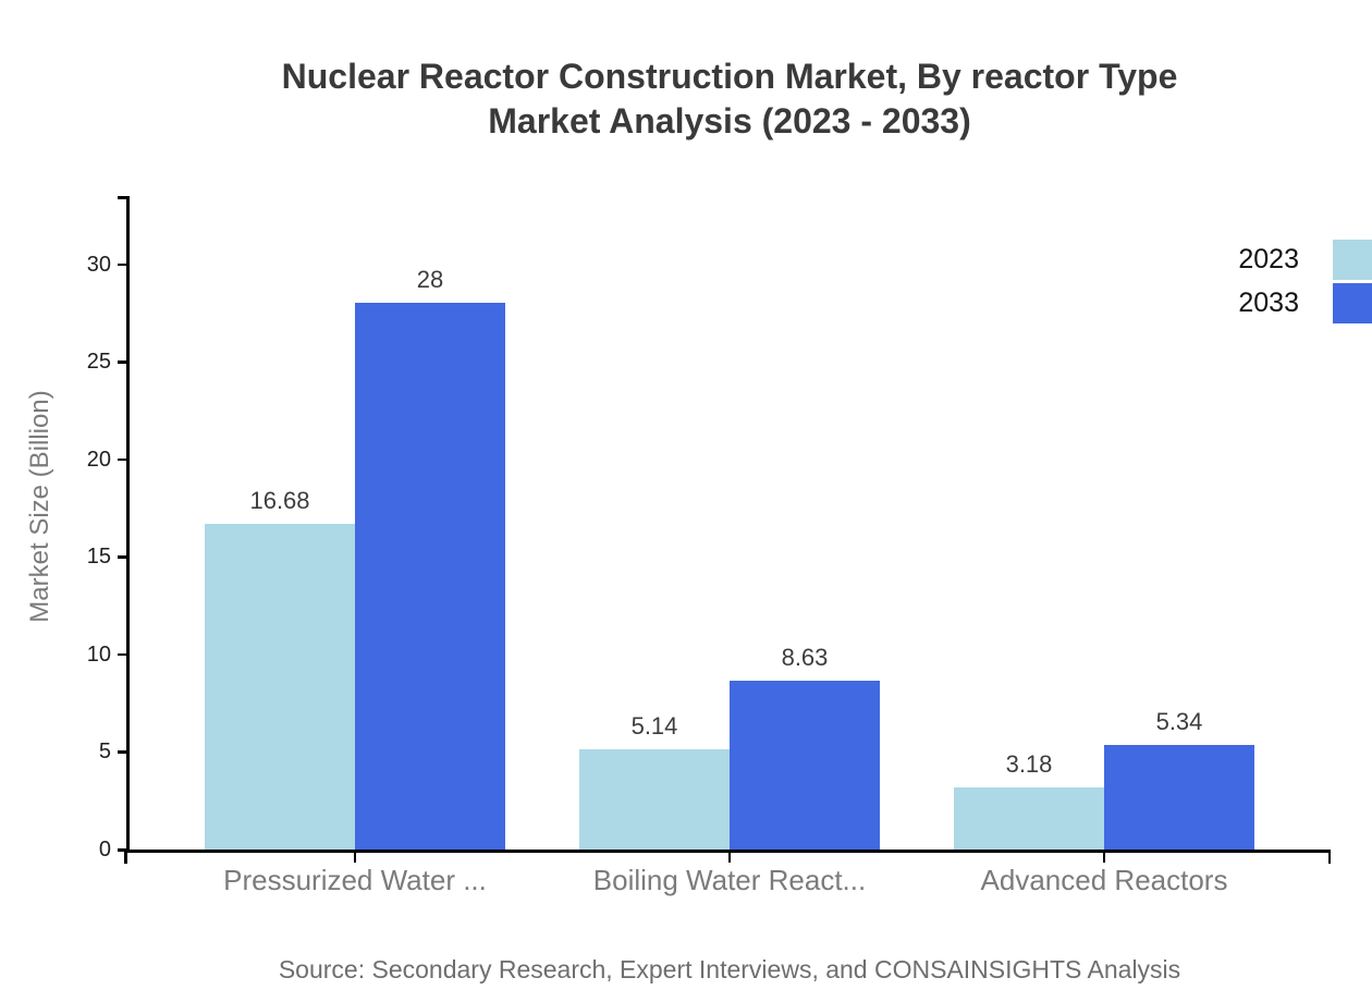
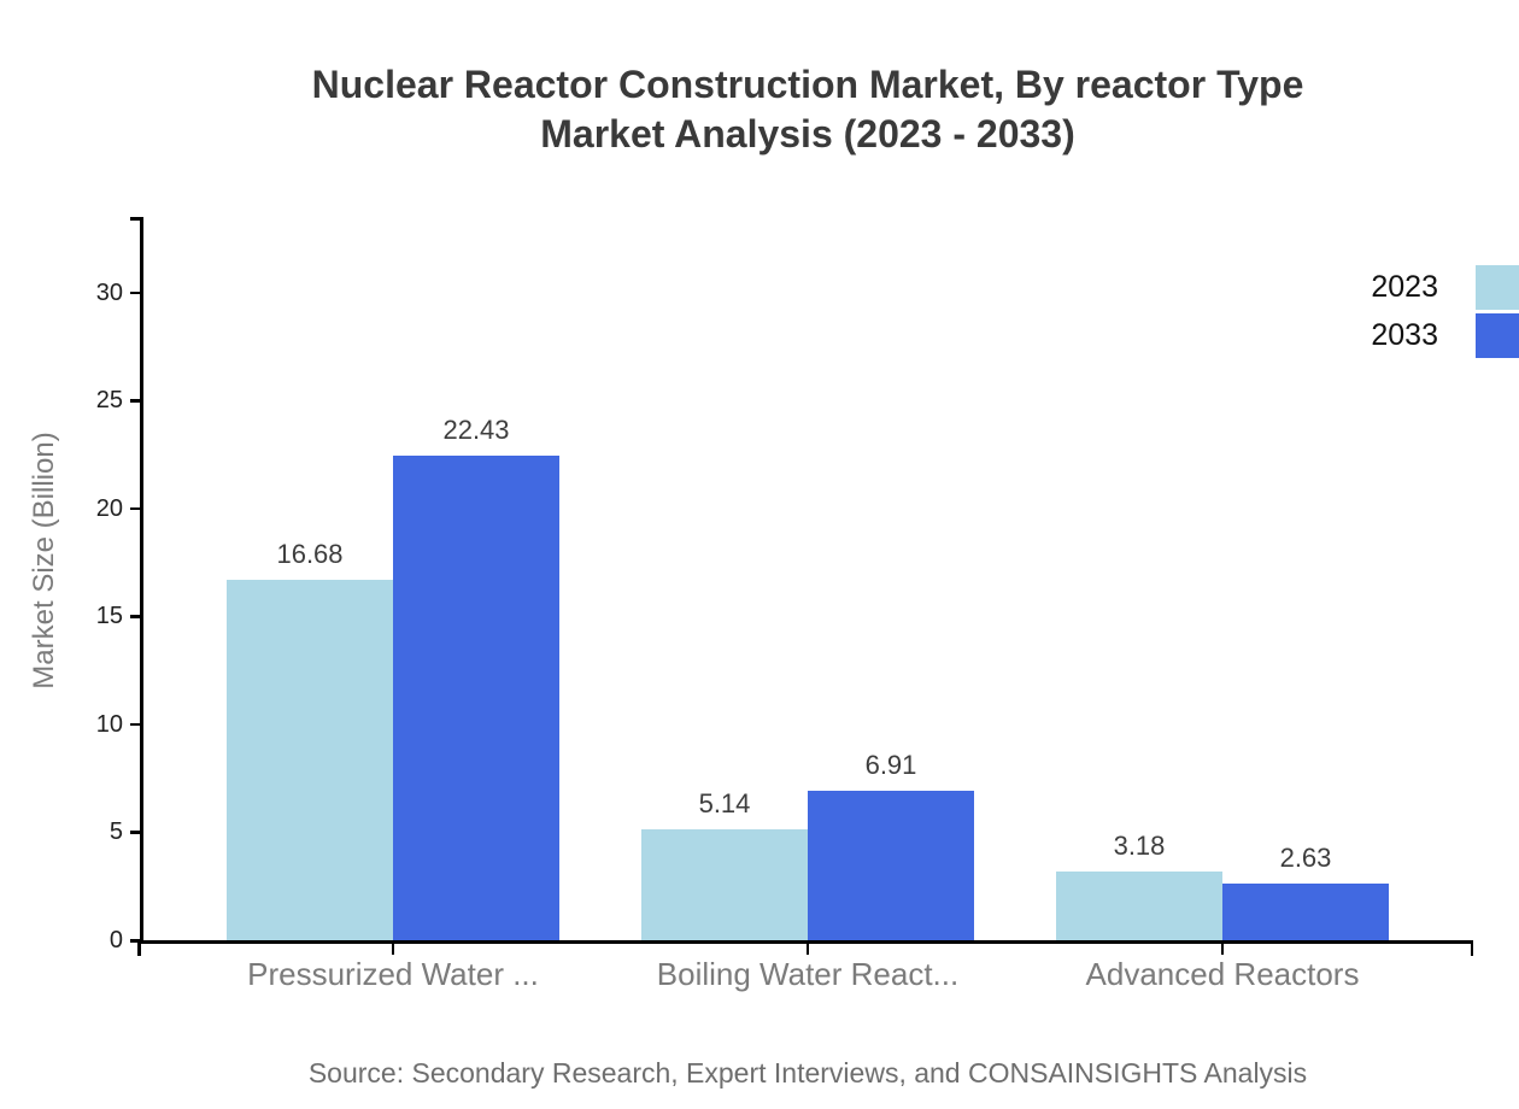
2033/Pressurized Water ...: 28 -> 22.43
2033/Boiling Water React...: 8.63 -> 6.91
2033/Advanced Reactors: 5.34 -> 2.63
